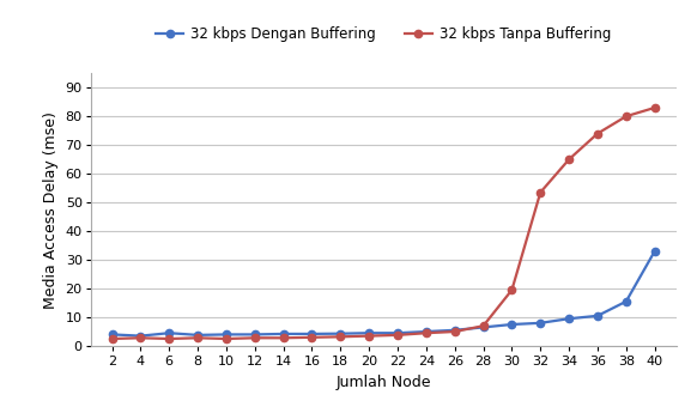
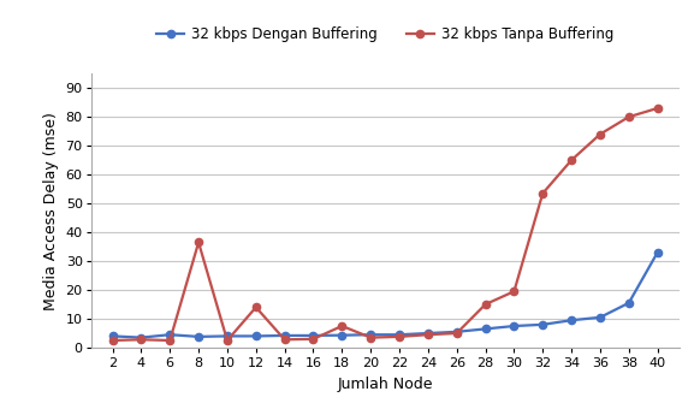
32 kbps Tanpa Buffering/8: 2.8 -> 36.5
32 kbps Tanpa Buffering/12: 2.8 -> 14.0
32 kbps Tanpa Buffering/18: 3.2 -> 7.5
32 kbps Tanpa Buffering/28: 7.0 -> 15.0
